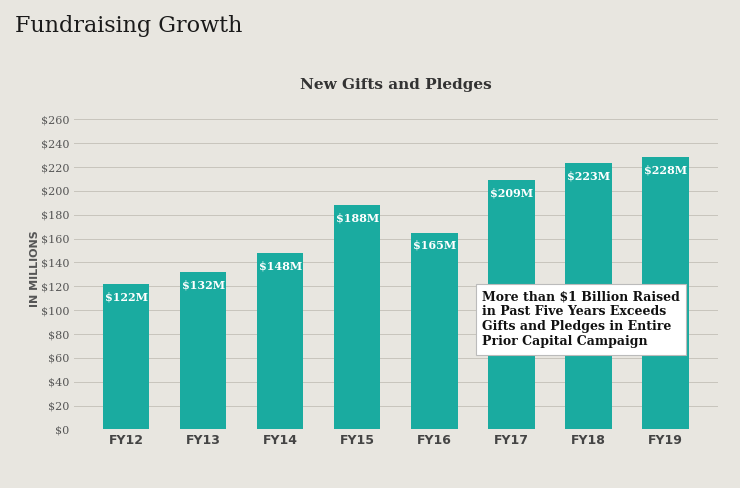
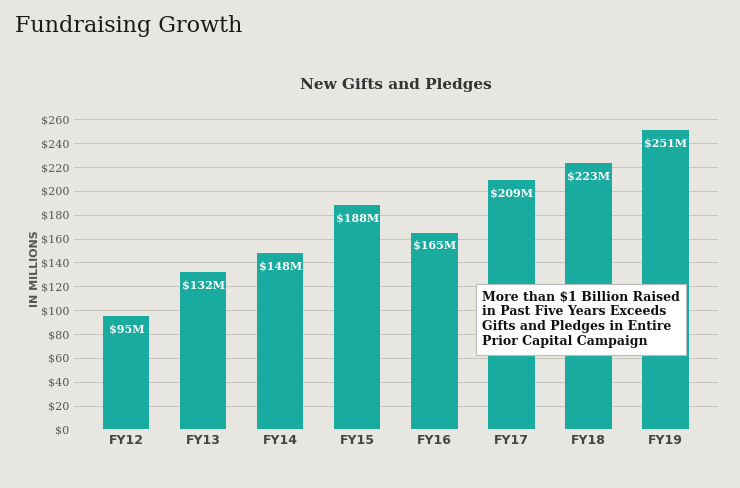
FY12: $122M -> $95M
FY19: $228M -> $251M
